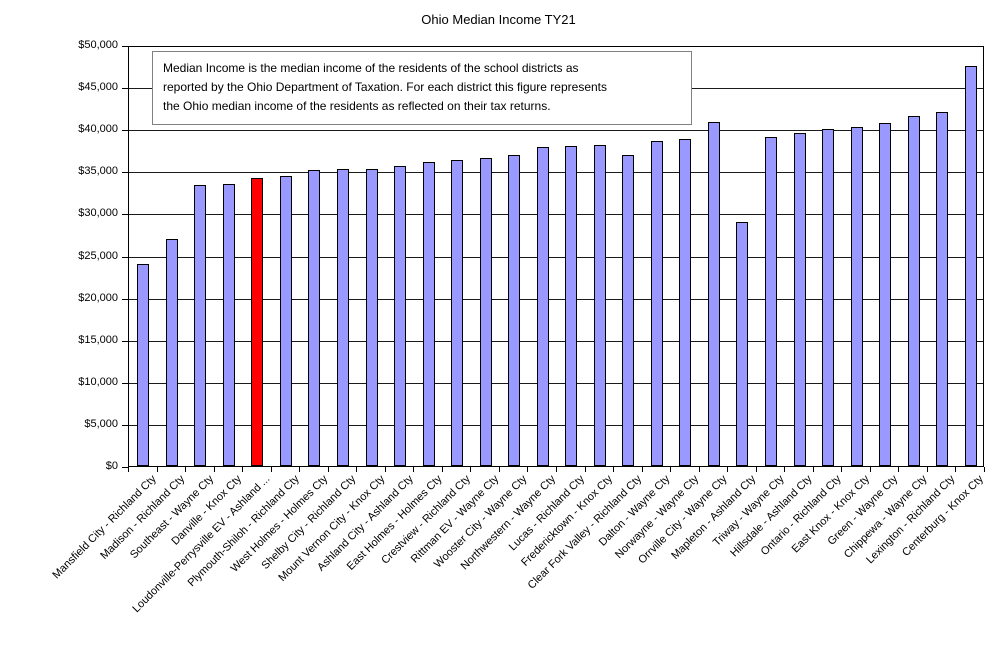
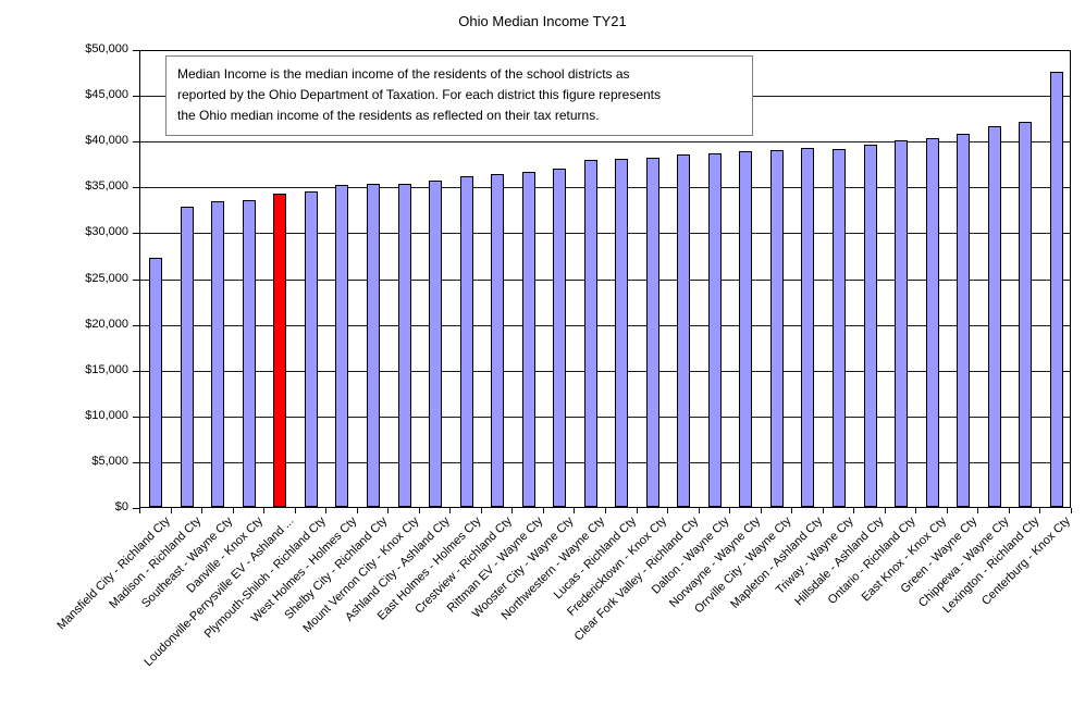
Mansfield City - Richland Cty: $24000 -> $27000
Madison - Richland Cty: $27000 -> $33000
Clear Fork Valley - Richland Cty: $37000 -> $39000
Orrville City - Wayne Cty: $41000 -> $39000
Mapleton - Ashland Cty: $29000 -> $39000
